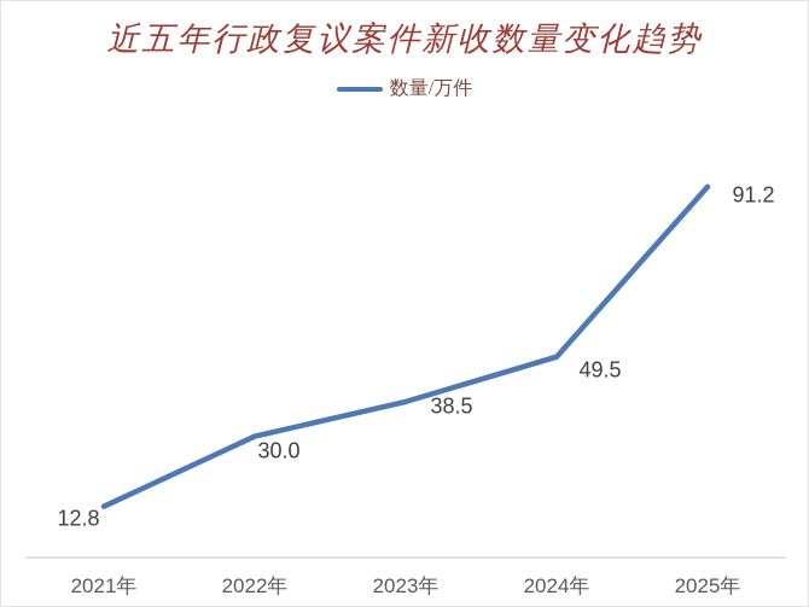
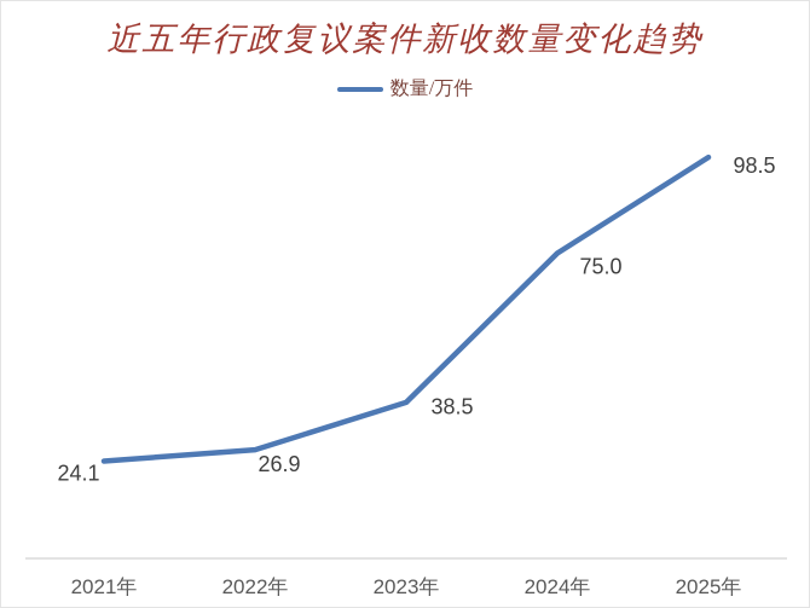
2021年: 12.8 -> 24.1
2022年: 30.0 -> 26.9
2024年: 49.5 -> 75.0
2025年: 91.2 -> 98.5
